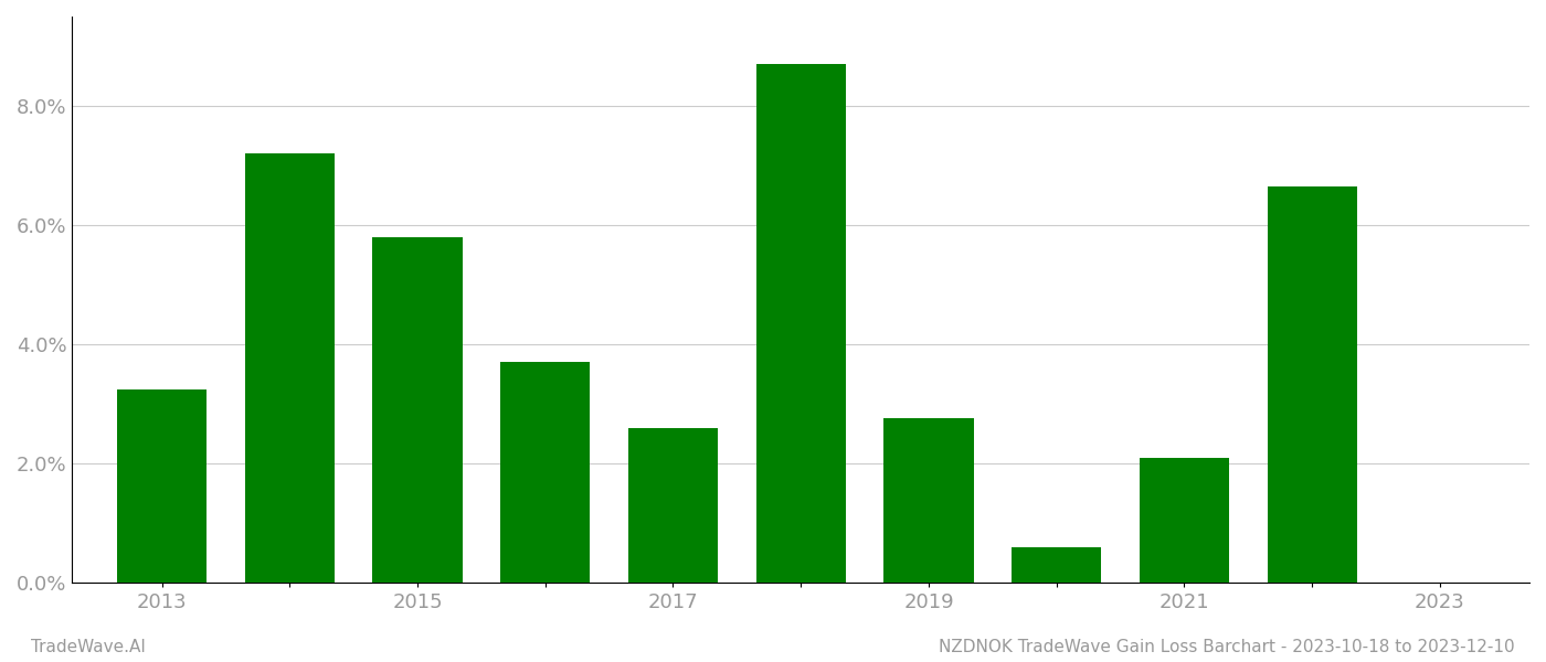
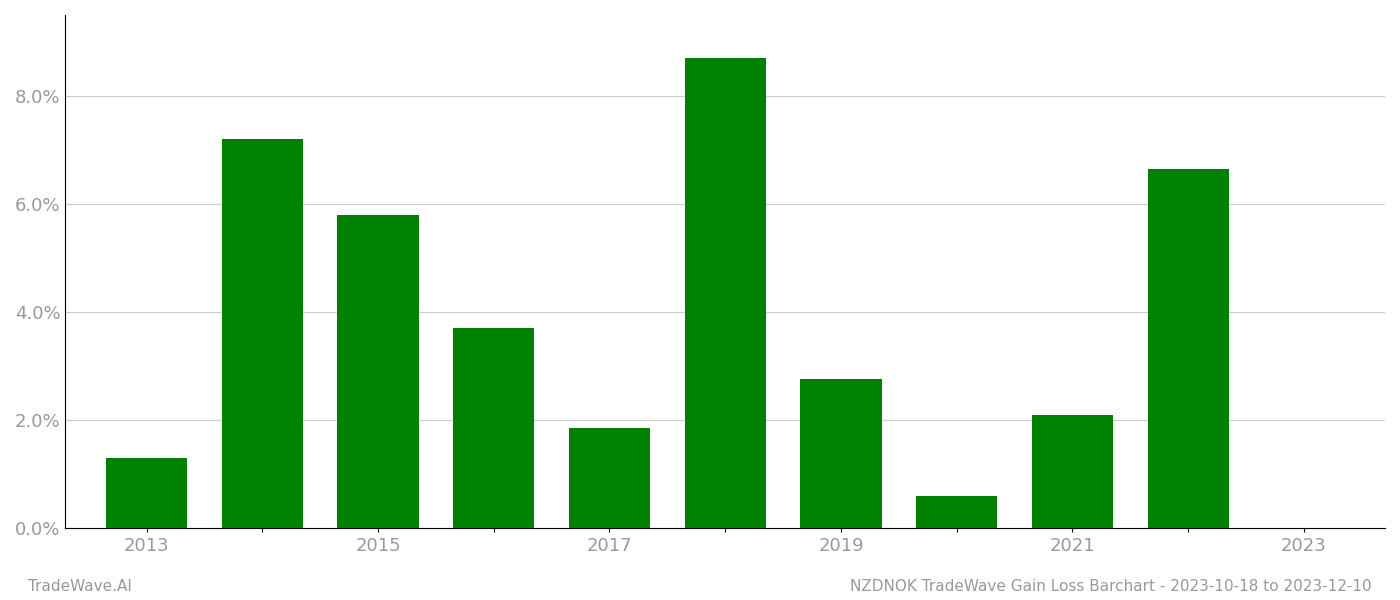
2013: 3.24% -> 1.30%
2017: 2.60% -> 1.85%
